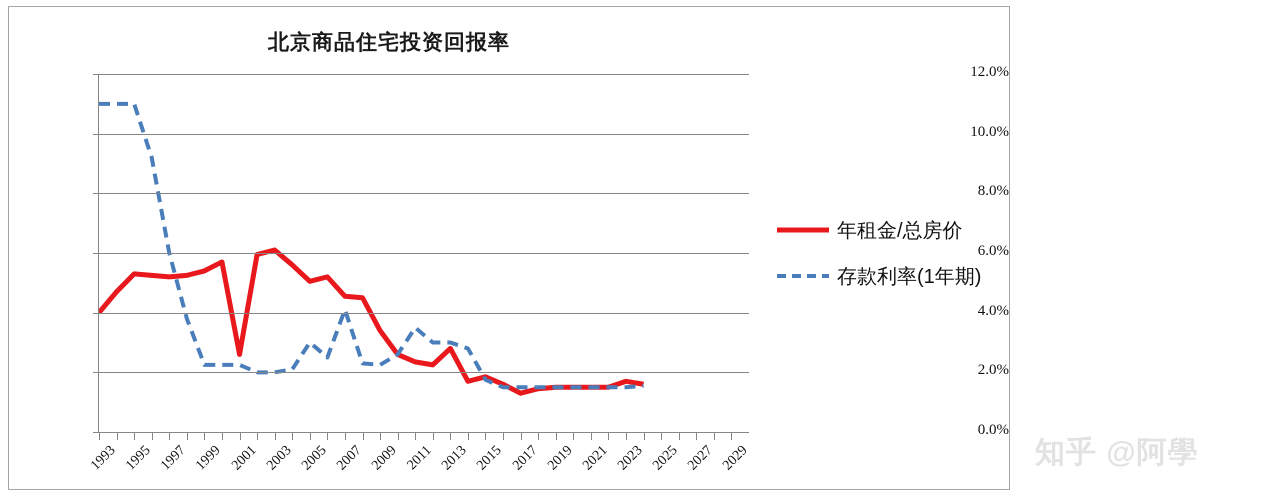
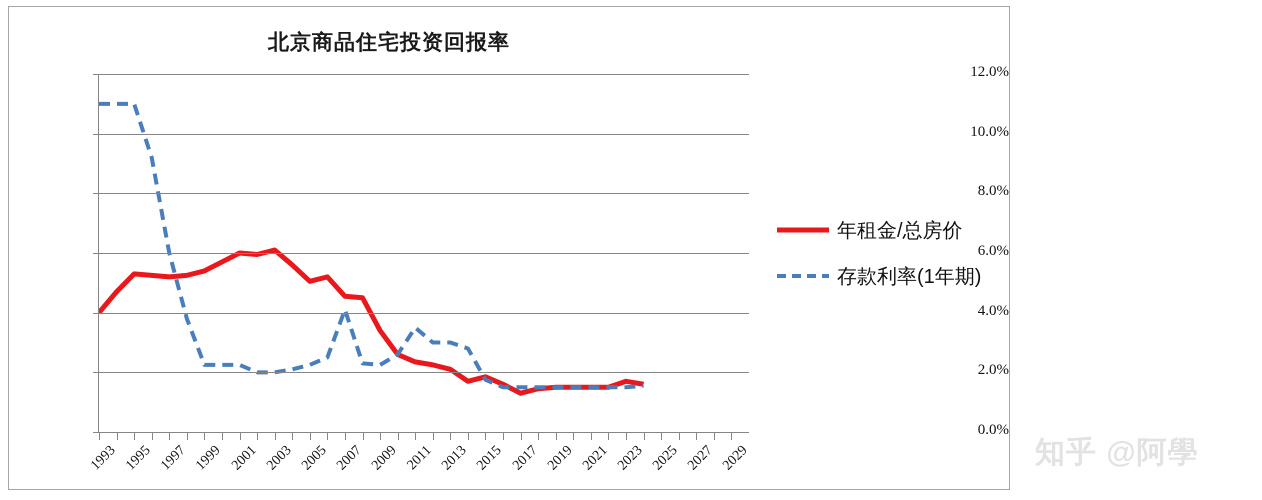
年租金/总房价/2001: 2.6% -> 6.0%
存款利率(1年期)/2005: 3.0% -> 2.2%
年租金/总房价/2013: 2.8% -> 2.1%
